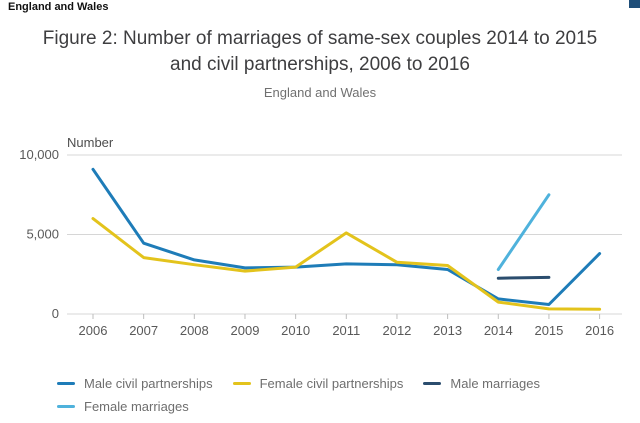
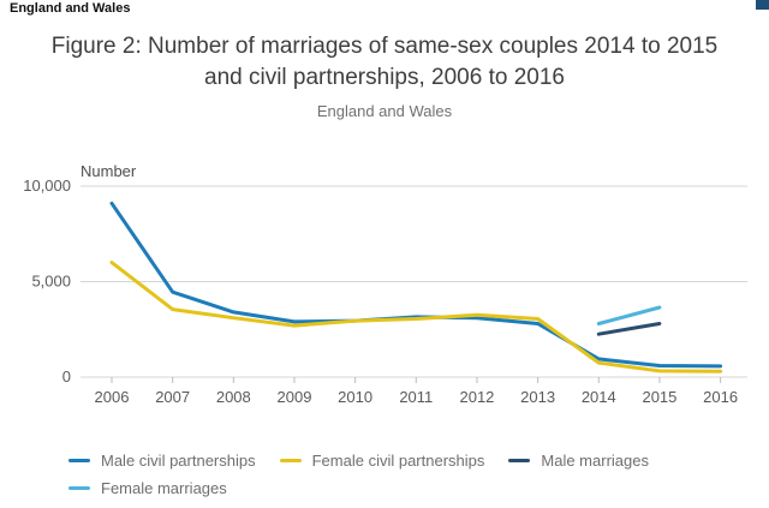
Female civil partnerships/2011: 5100 -> 3000
Male marriages/2015: 2300 -> 2800
Female marriages/2015: 7500 -> 3600
Male civil partnerships/2016: 3800 -> 600
